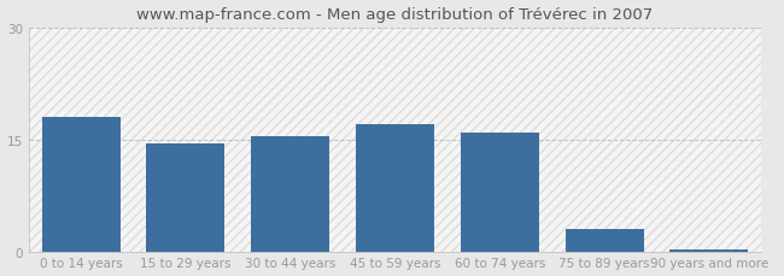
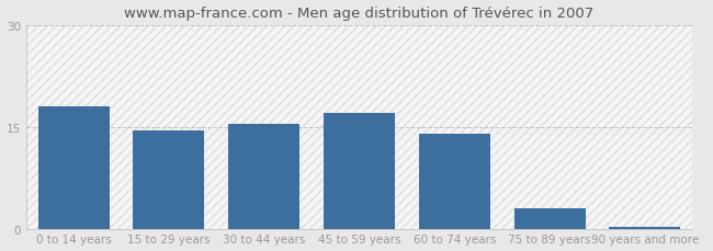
60 to 74 years: 16.0 -> 14.0
